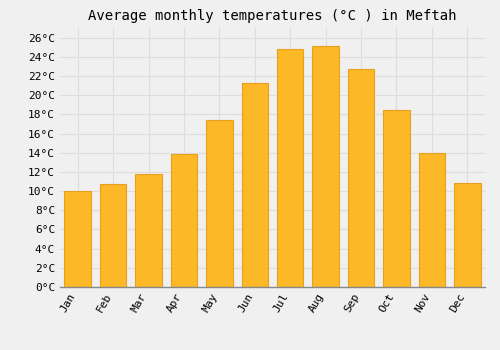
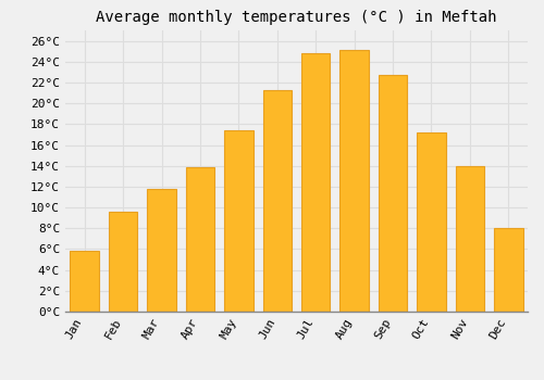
Jan: 10.0°C -> 5.8°C
Feb: 10.7°C -> 9.6°C
Oct: 18.5°C -> 17.2°C
Dec: 10.8°C -> 8.0°C
